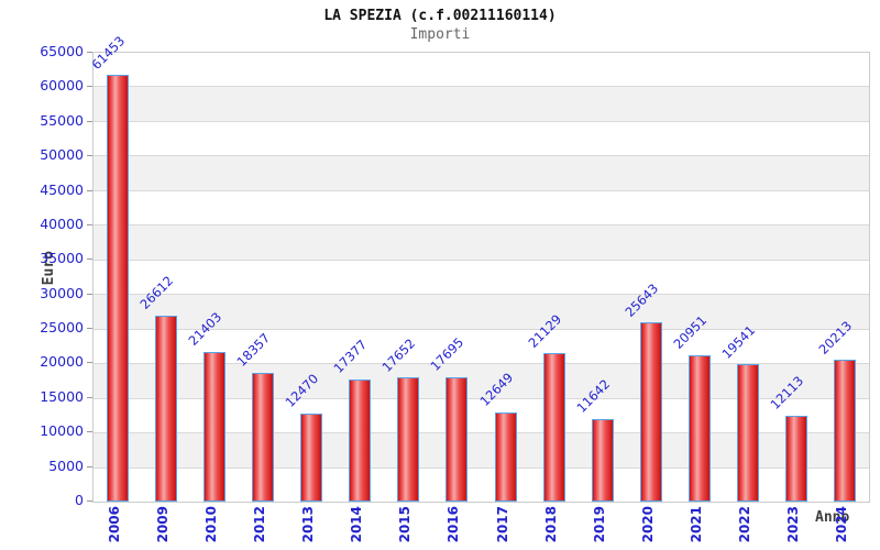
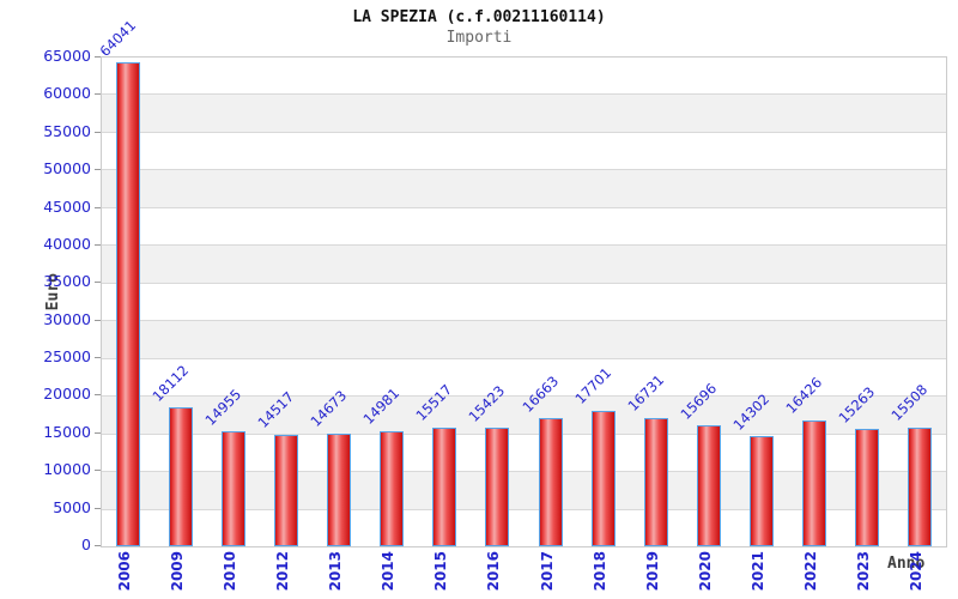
2006: 61453 -> 64041
2009: 26612 -> 18112
2010: 21403 -> 14955
2012: 18357 -> 14517
2013: 12470 -> 14673
2014: 17377 -> 14981
2015: 17652 -> 15517
2016: 17695 -> 15423
2017: 12649 -> 16663
2018: 21129 -> 17701
2019: 11642 -> 16731
2020: 25643 -> 15696
2021: 20951 -> 14302
2022: 19541 -> 16426
2023: 12113 -> 15263
2024: 20213 -> 15508
